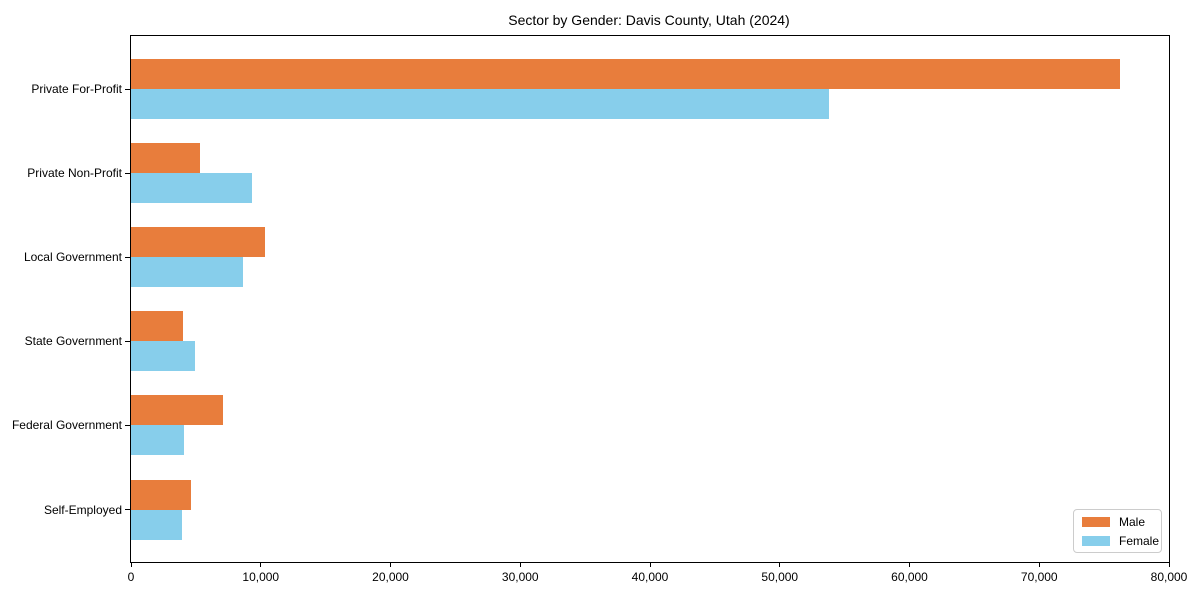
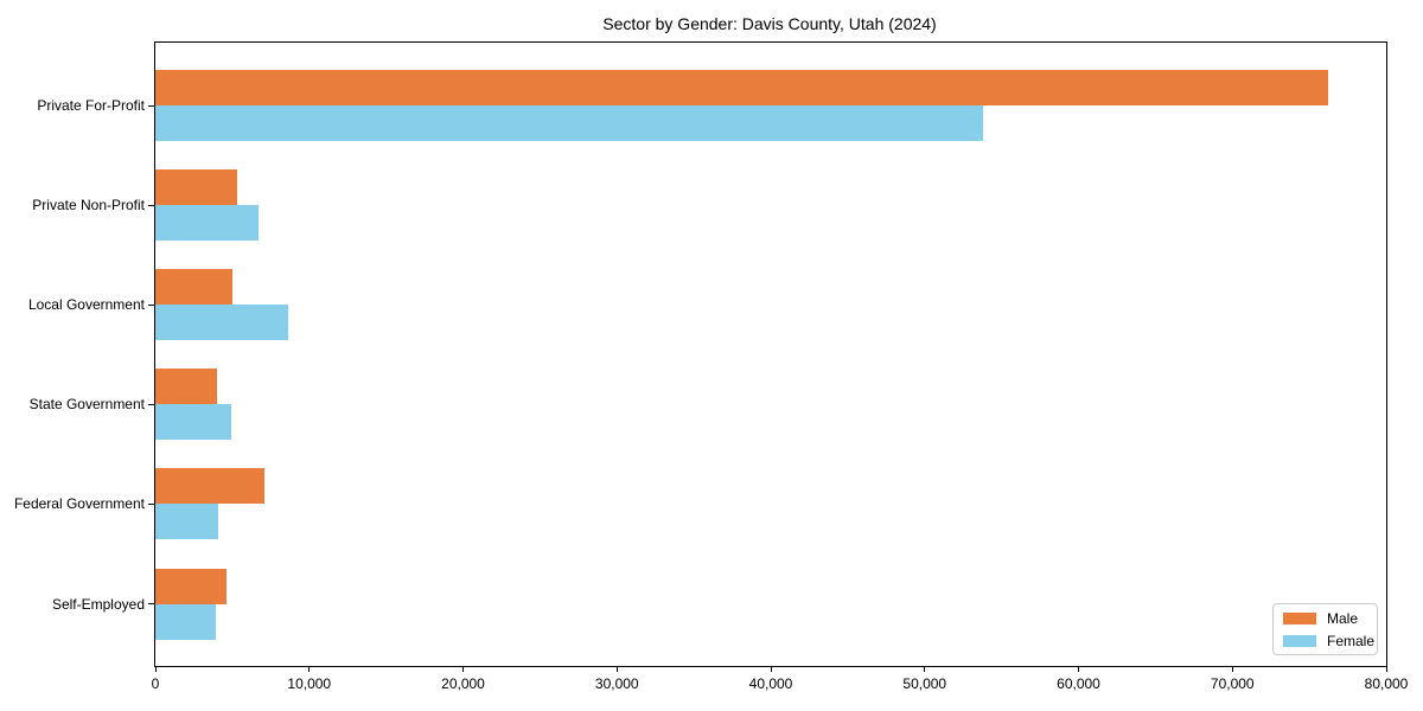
Female/Private Non-Profit: 9300 -> 6700
Male/Local Government: 10300 -> 5000
